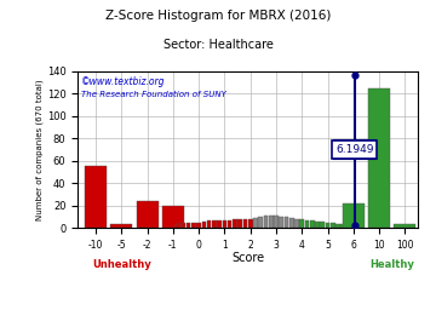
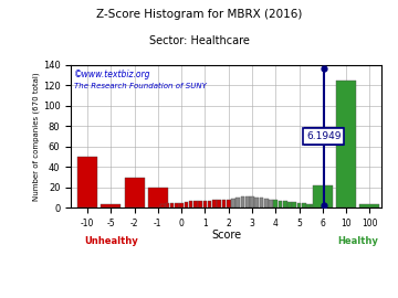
-10: 56 -> 50
-2: 24 -> 30
